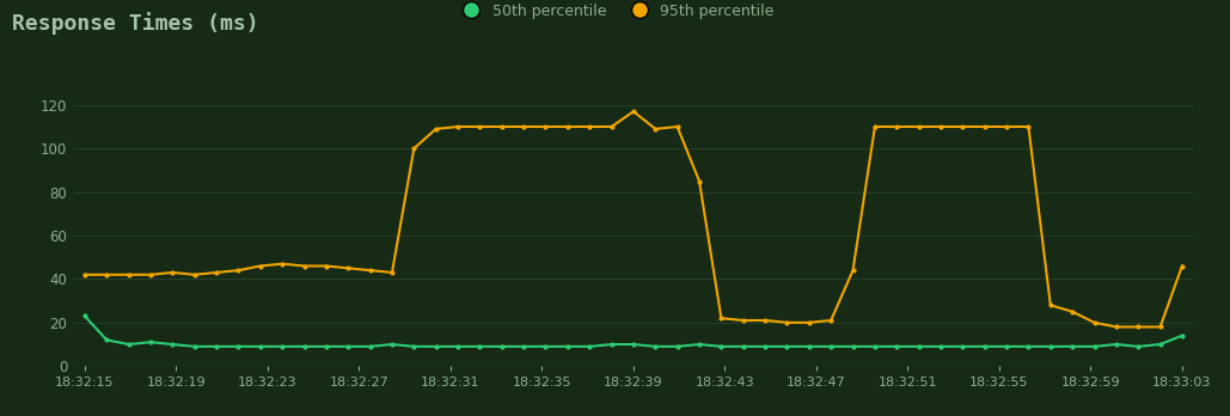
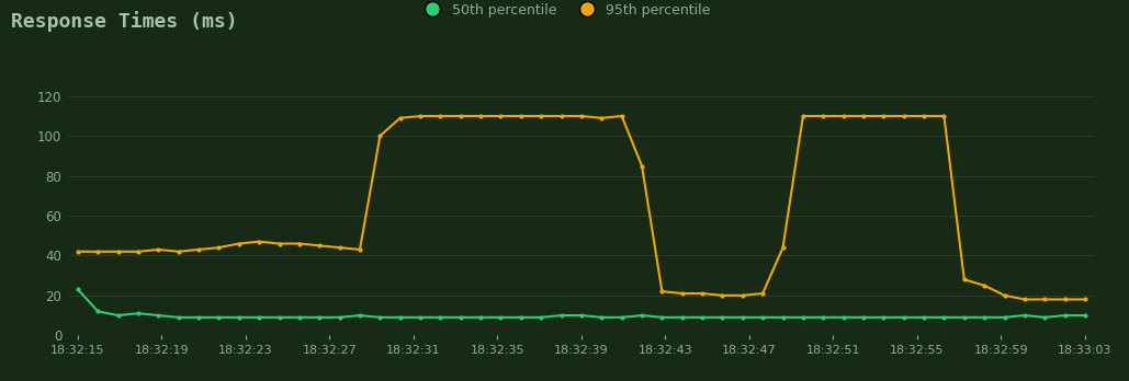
95th percentile/18:32:39: 117 -> 110
50th percentile/18:33:03: 14 -> 10
95th percentile/18:33:03: 46 -> 18
